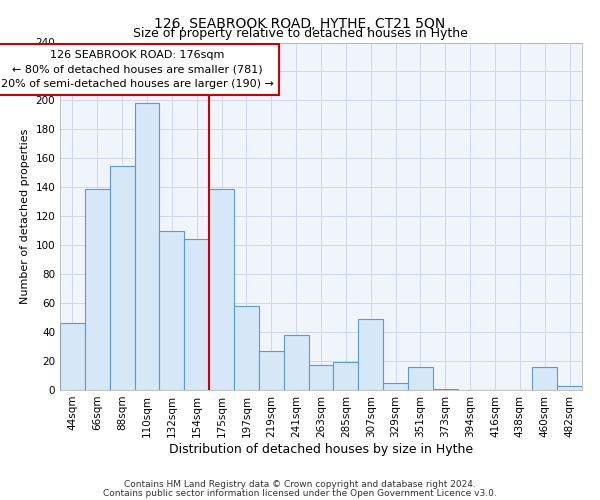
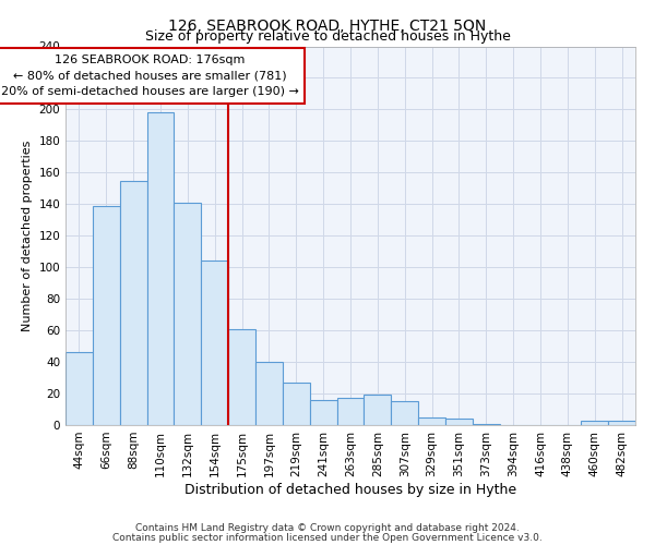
132sqm: 110 -> 141
175sqm: 139 -> 61
197sqm: 58 -> 40
241sqm: 38 -> 16
307sqm: 49 -> 15
351sqm: 16 -> 4
460sqm: 16 -> 3
